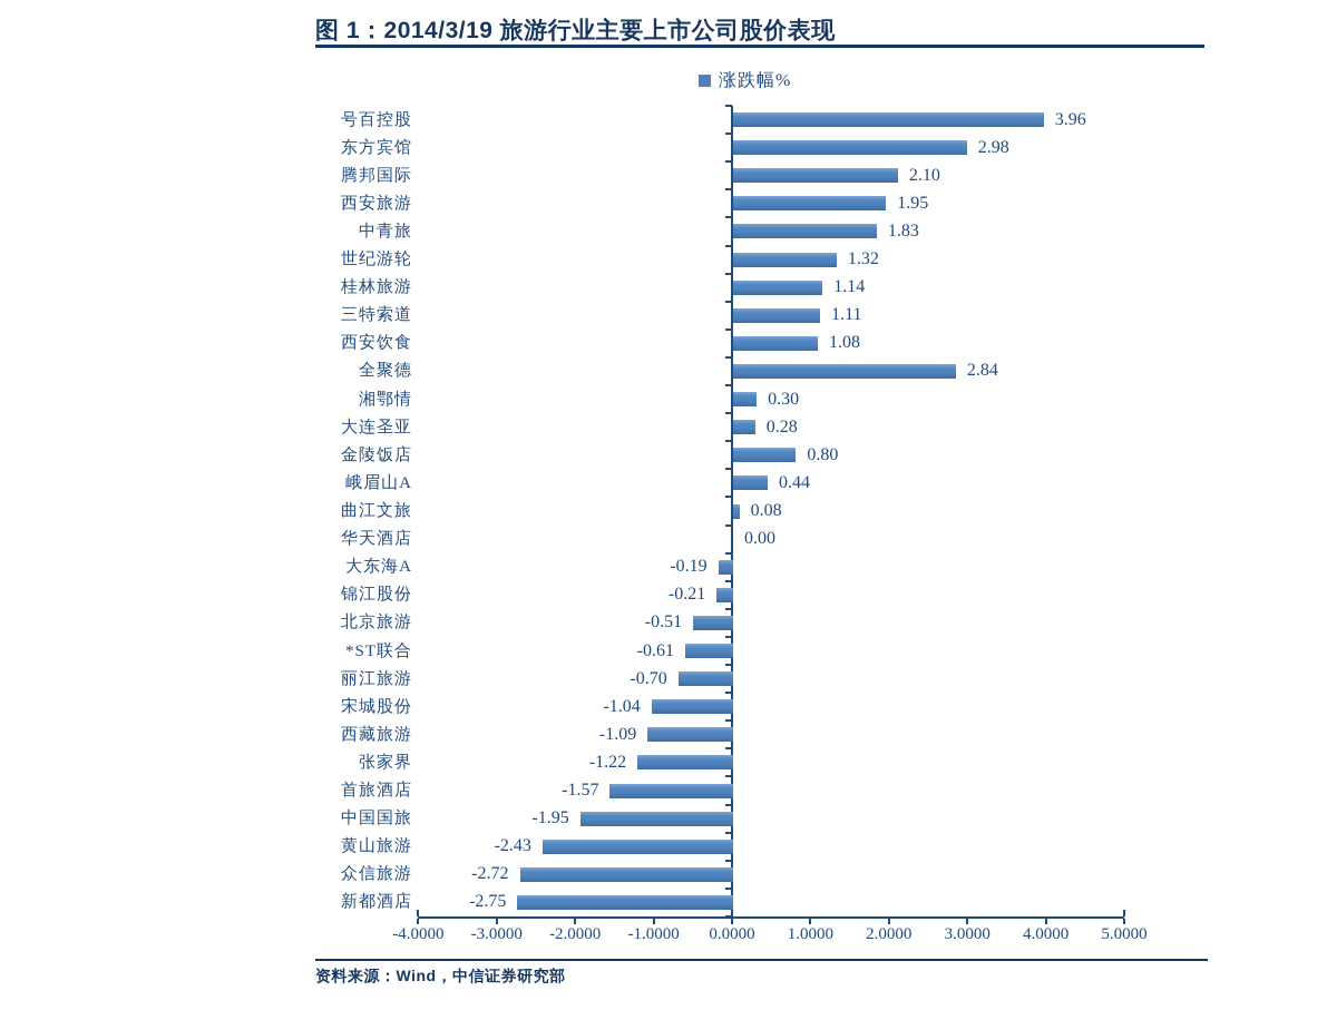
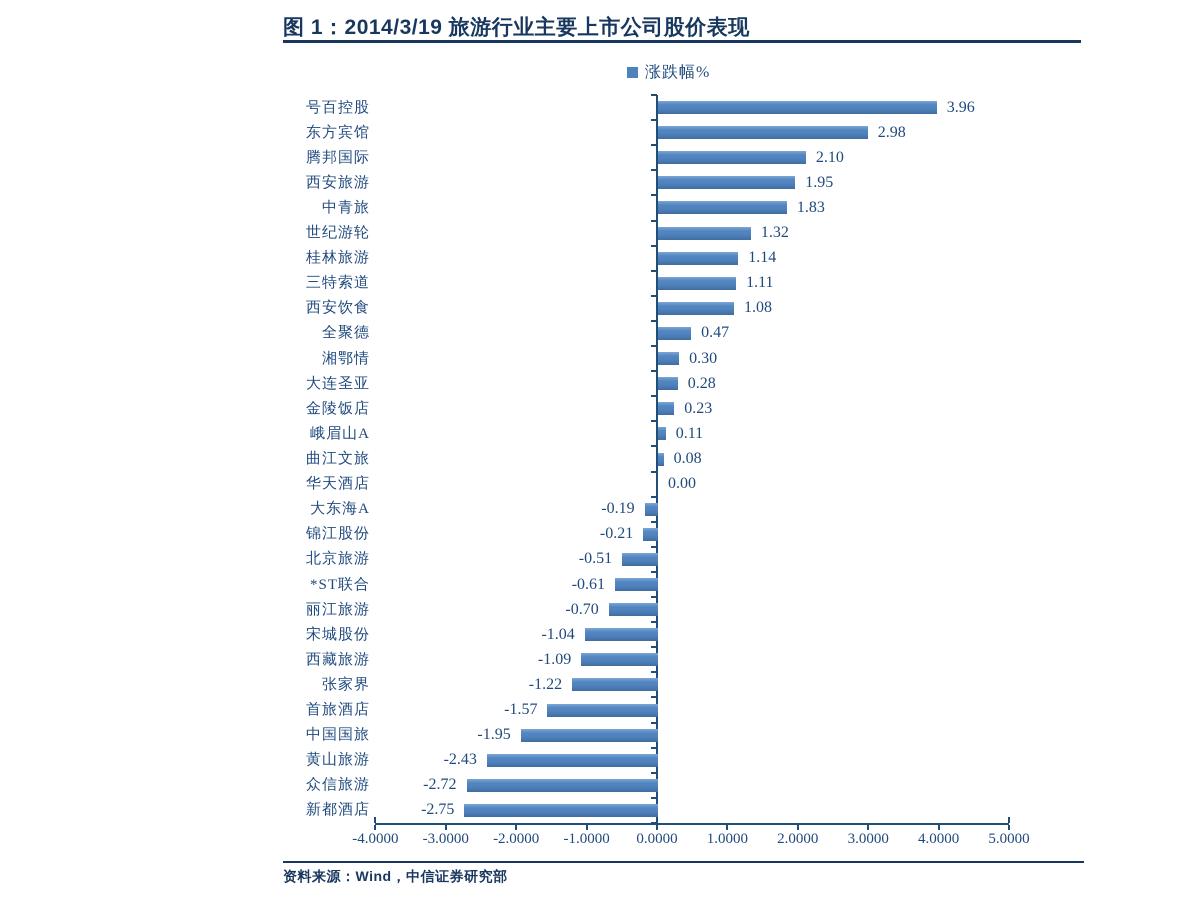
全聚德: 2.84 -> 0.47
金陵饭店: 0.80 -> 0.23
峨眉山A: 0.44 -> 0.11
